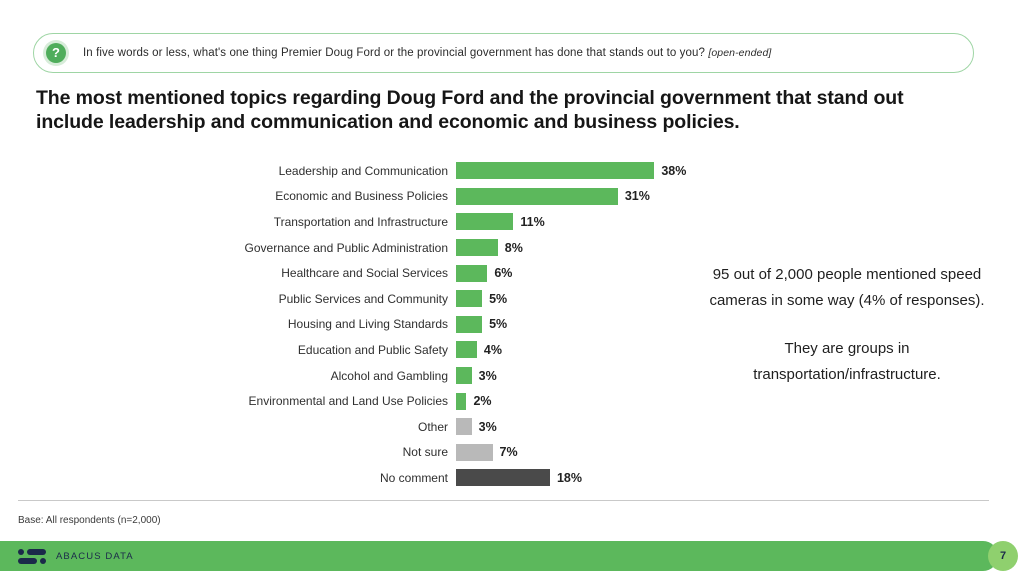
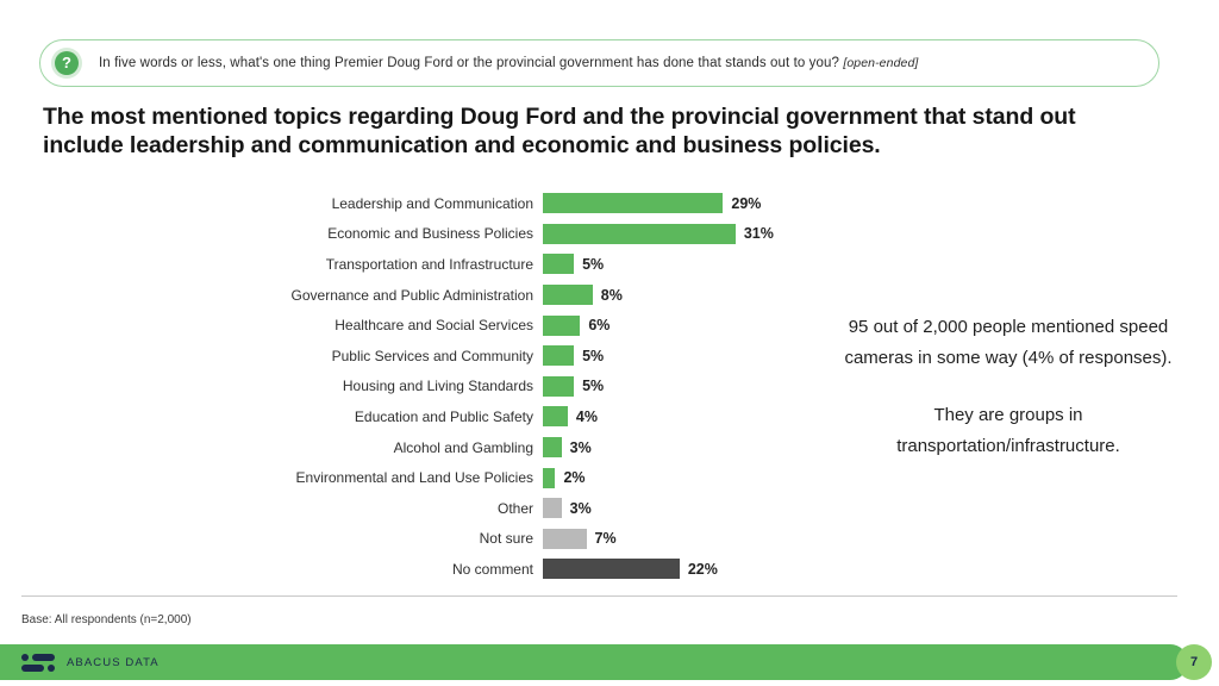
Leadership and Communication: 38% -> 29%
Transportation and Infrastructure: 11% -> 5%
No comment: 18% -> 22%
